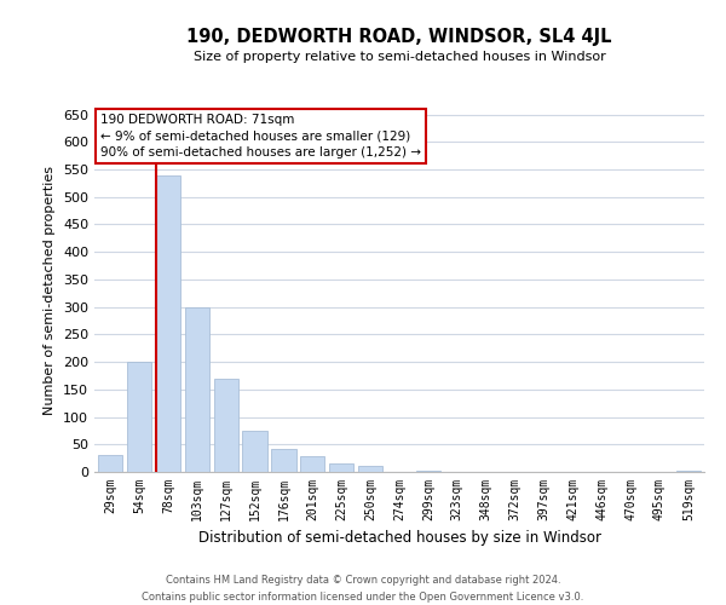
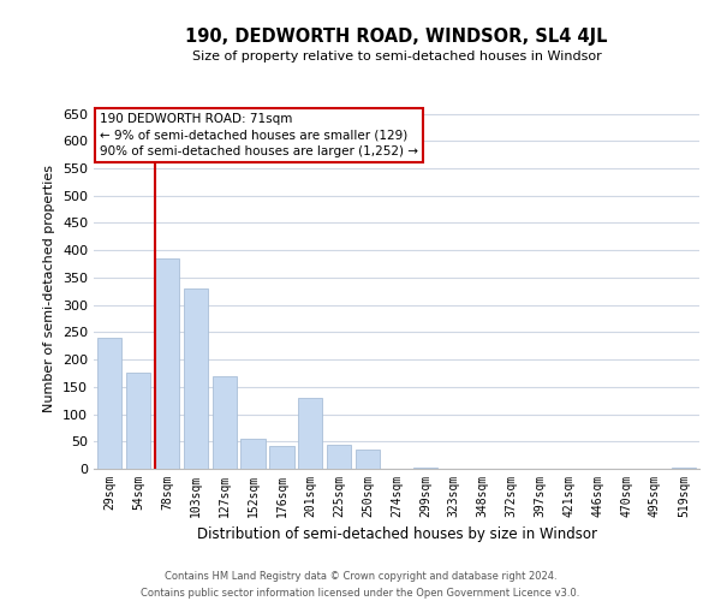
29sqm: 30 -> 240
54sqm: 200 -> 175
78sqm: 540 -> 385
103sqm: 300 -> 330
152sqm: 75 -> 55
201sqm: 28 -> 130
225sqm: 15 -> 45
250sqm: 10 -> 35
